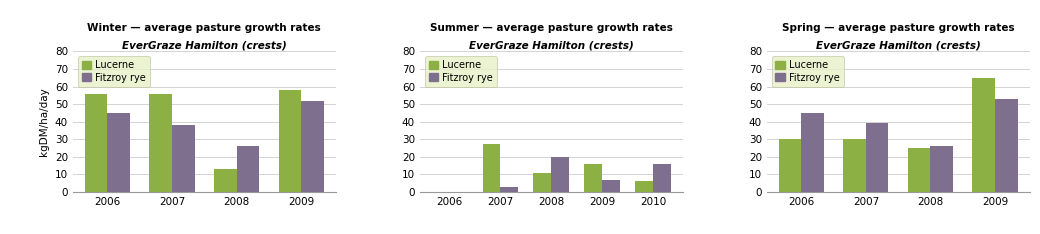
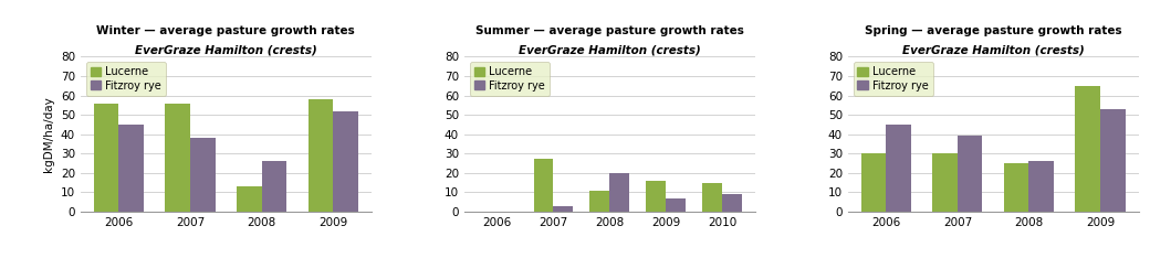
Lucerne/2010: 6 -> 15
Fitzroy rye/2010: 16 -> 9
